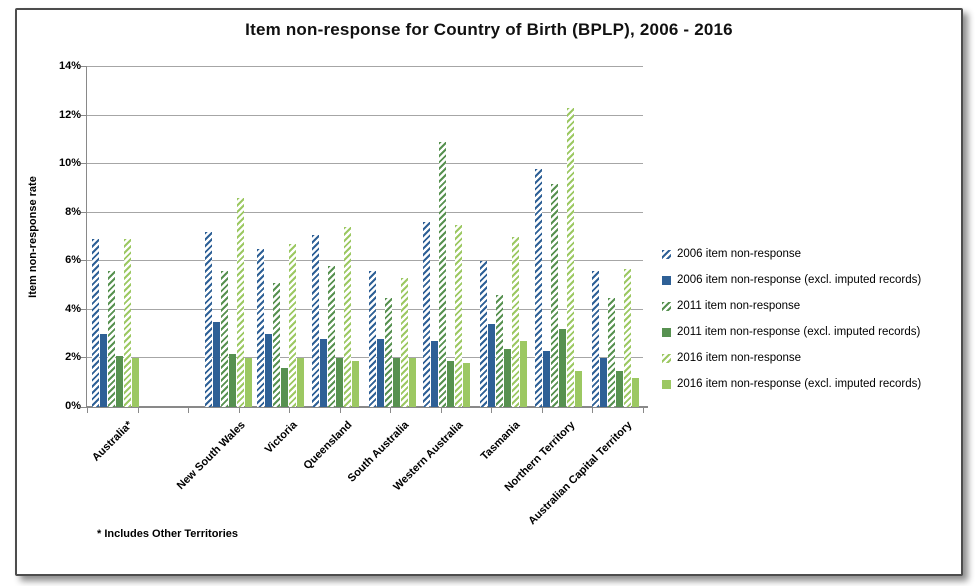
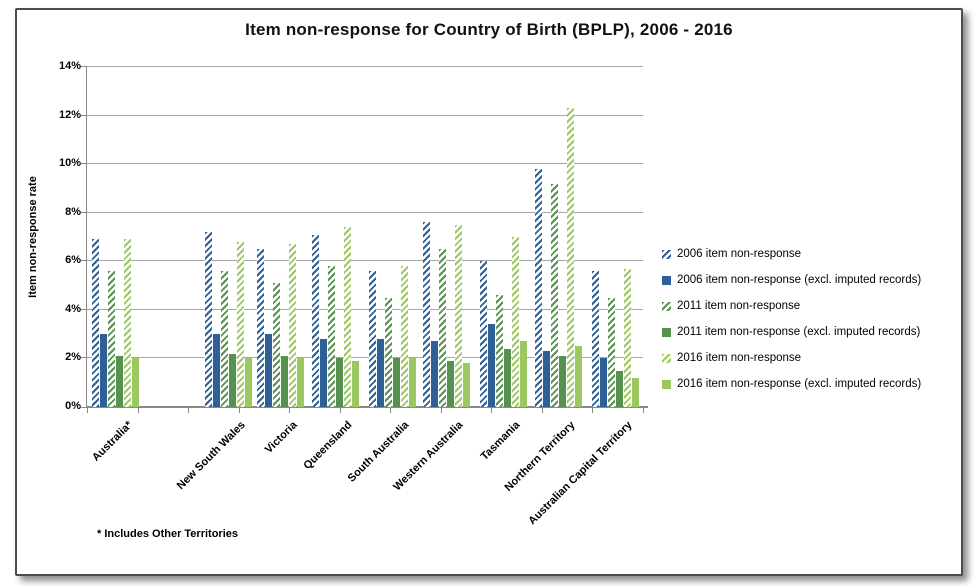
2006 item non-response (excl. imputed records)/New South Wales: 3.5% -> 3.0%
2016 item non-response/New South Wales: 8.6% -> 6.8%
2011 item non-response (excl. imputed records)/Victoria: 1.6% -> 2.1%
2016 item non-response/South Australia: 5.3% -> 5.8%
2011 item non-response/Western Australia: 10.9% -> 6.5%
2011 item non-response (excl. imputed records)/Northern Territory: 3.2% -> 2.1%
2016 item non-response (excl. imputed records)/Northern Territory: 1.5% -> 2.5%
